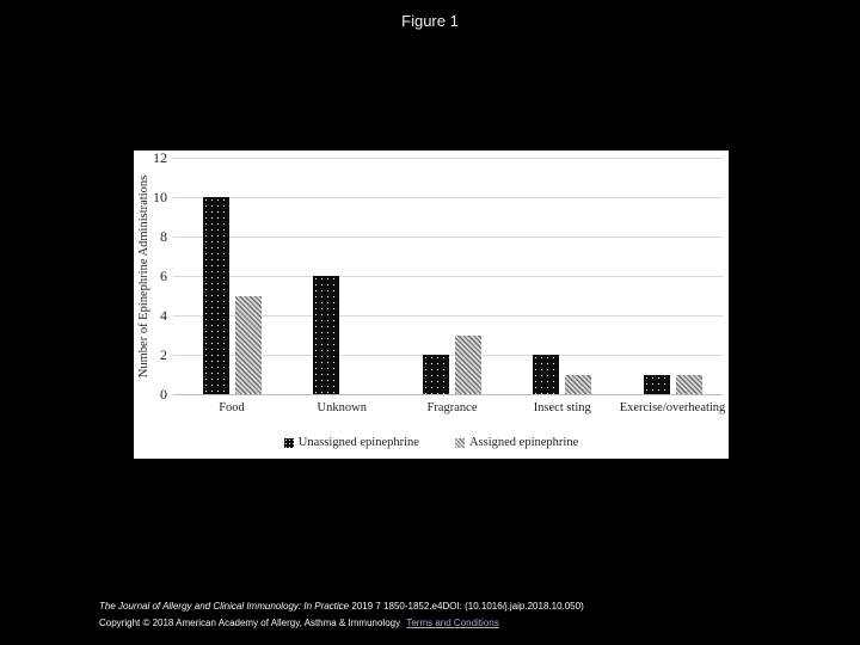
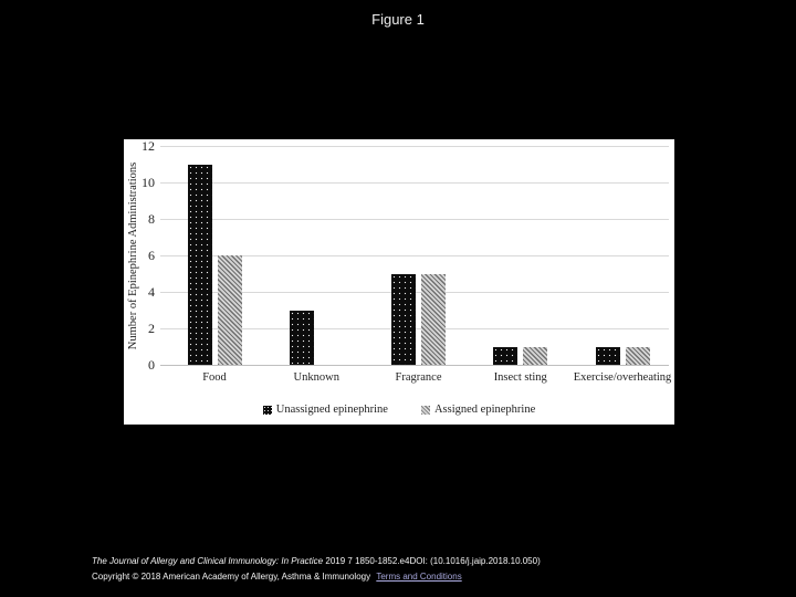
Unassigned epinephrine/Food: 10 -> 11
Assigned epinephrine/Food: 5 -> 6
Unassigned epinephrine/Unknown: 6 -> 3
Unassigned epinephrine/Fragrance: 2 -> 5
Assigned epinephrine/Fragrance: 3 -> 5
Unassigned epinephrine/Insect sting: 2 -> 1
